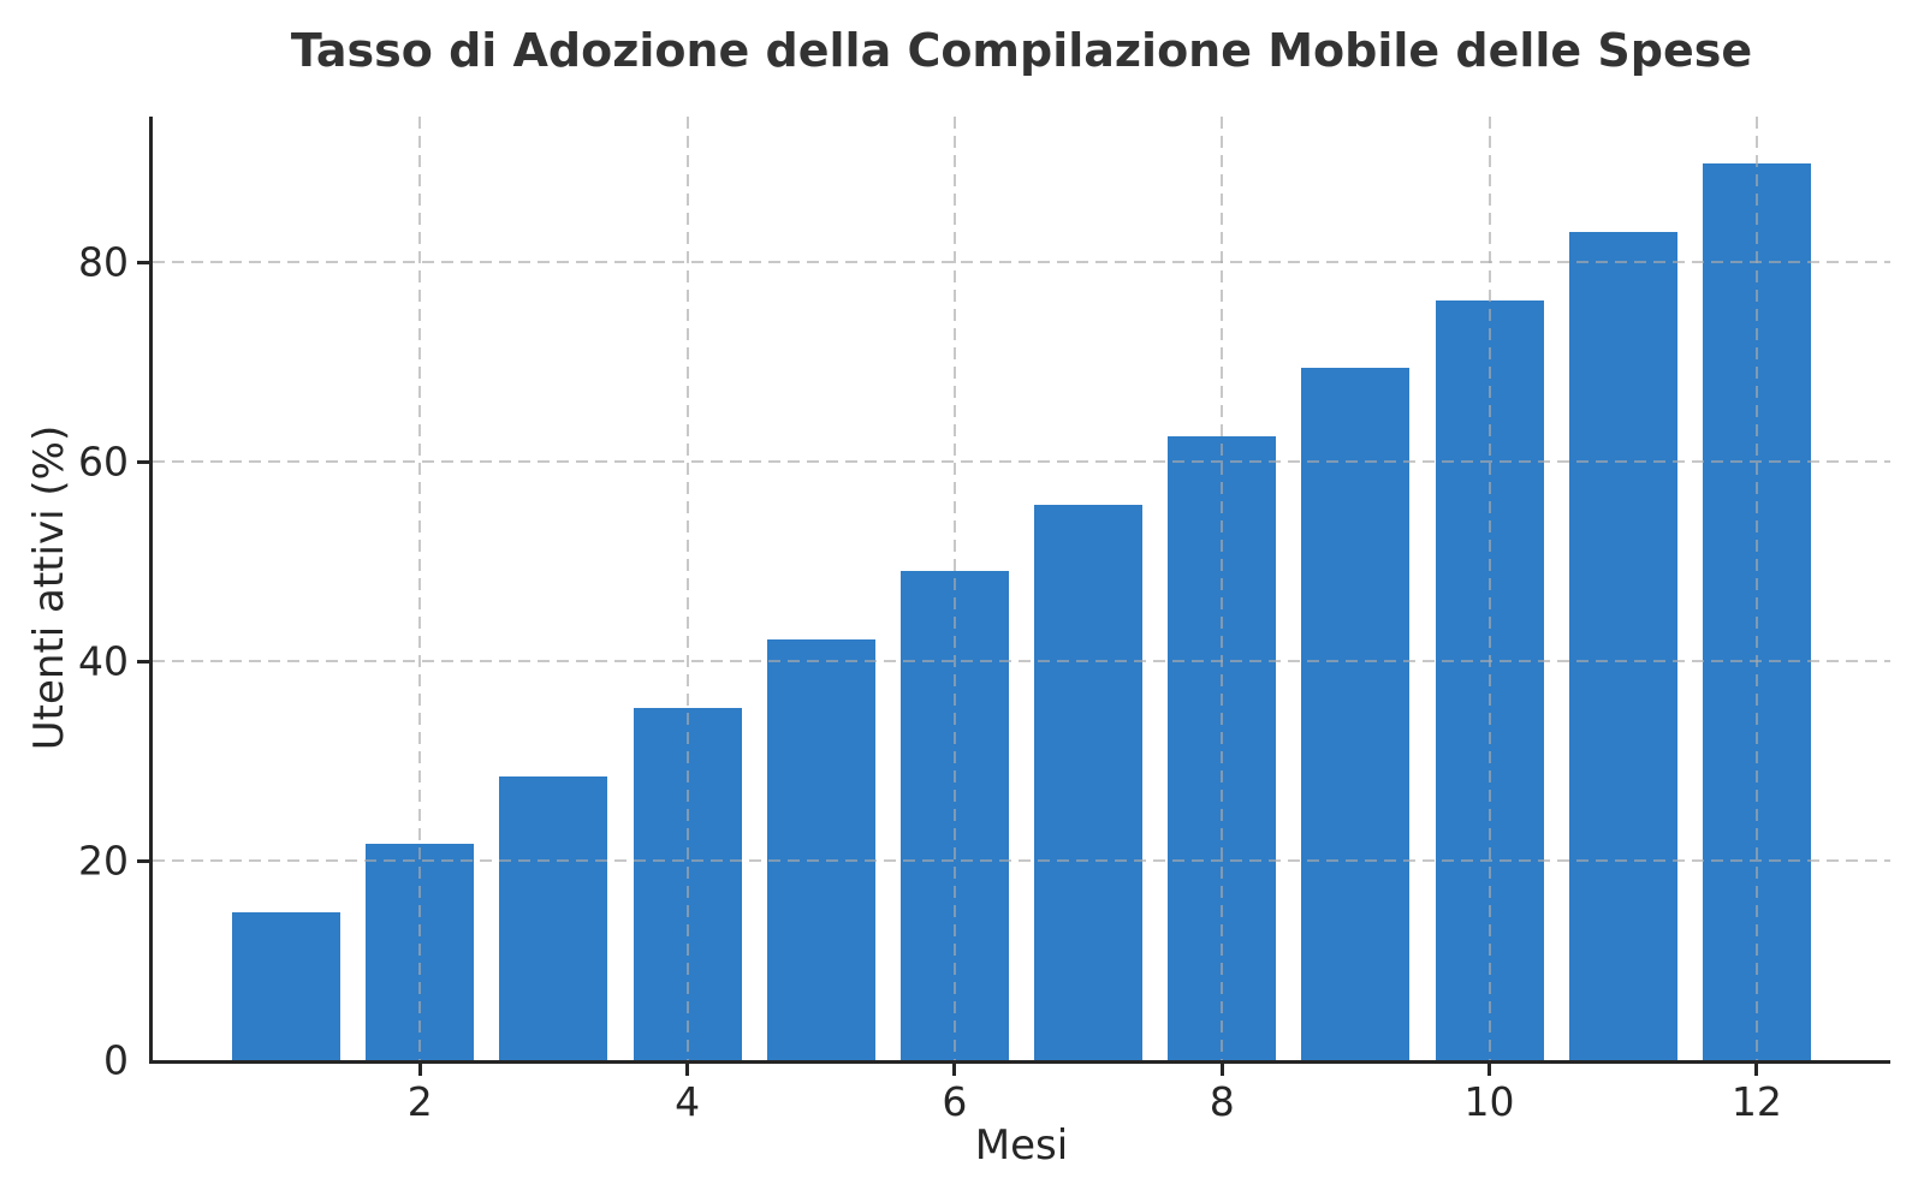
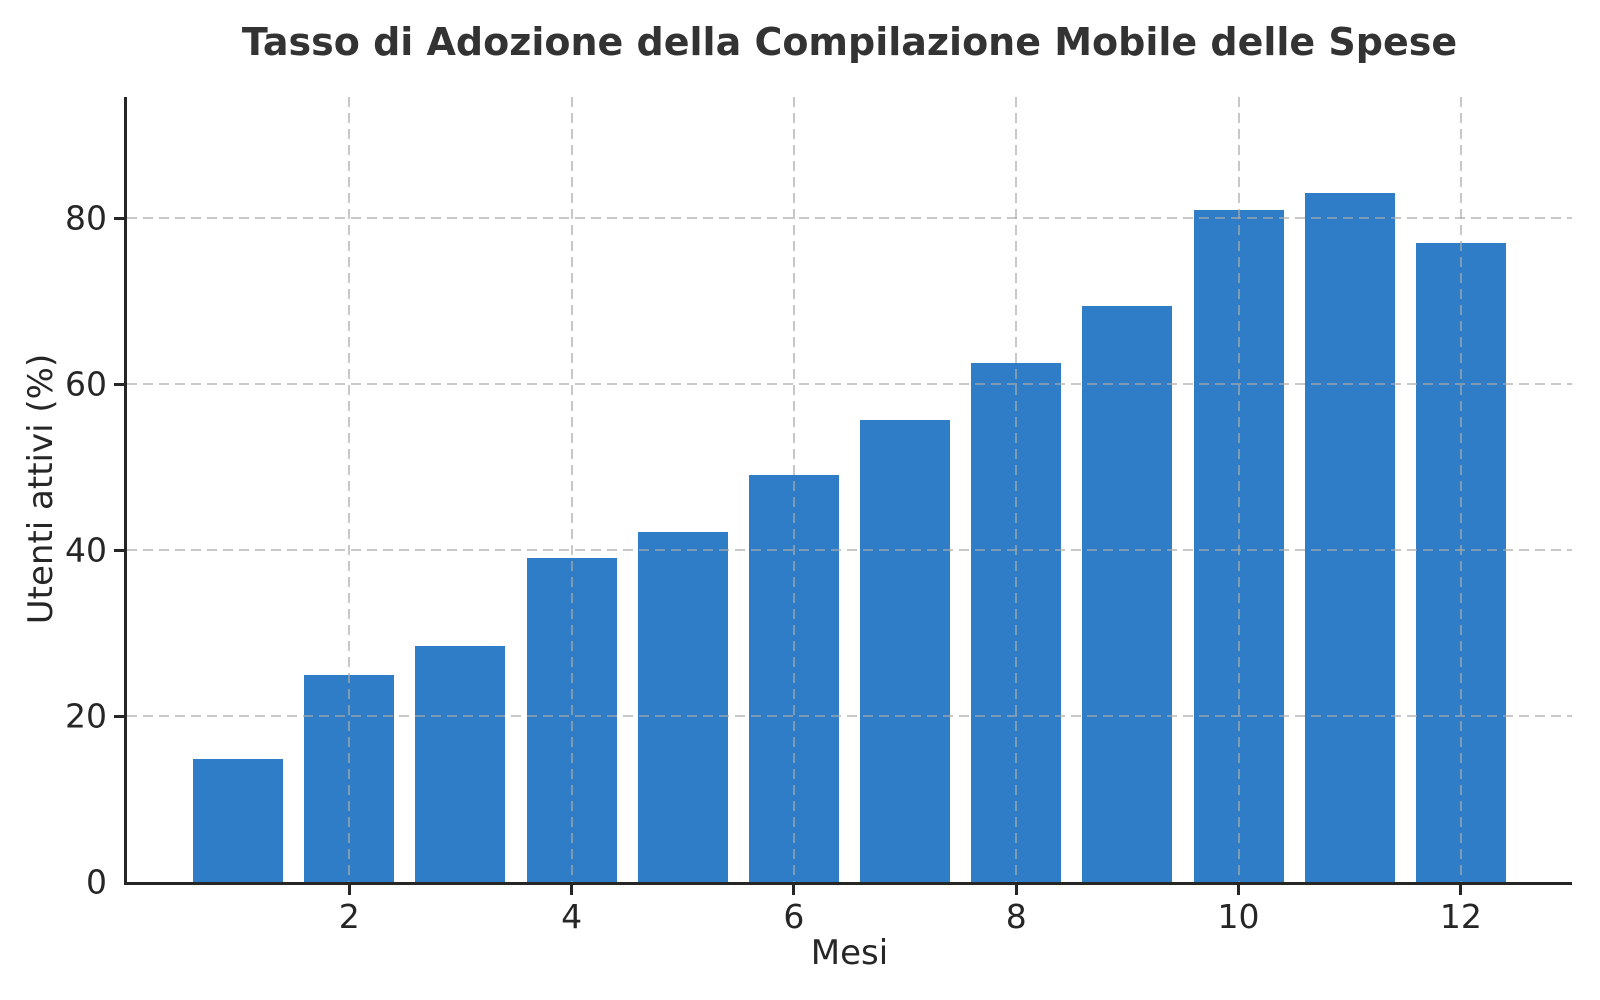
2: 22 -> 25
4: 35 -> 39
10: 76 -> 81
12: 90 -> 77
